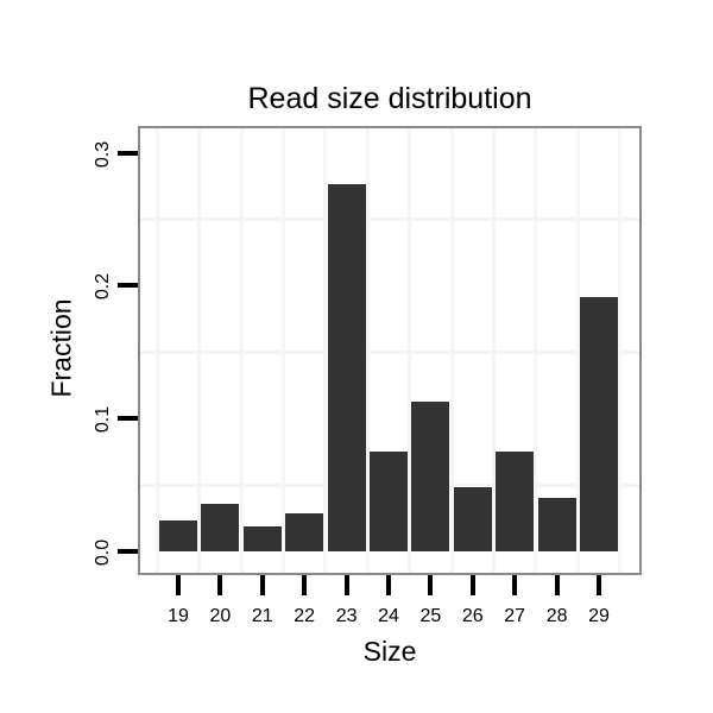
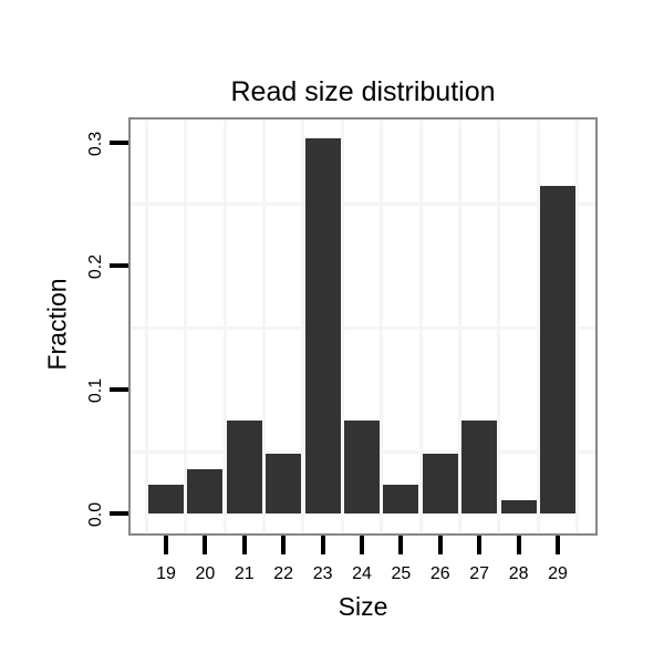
21: 0.019 -> 0.075
22: 0.029 -> 0.048
23: 0.276 -> 0.303
25: 0.113 -> 0.023
28: 0.040 -> 0.011
29: 0.191 -> 0.265
